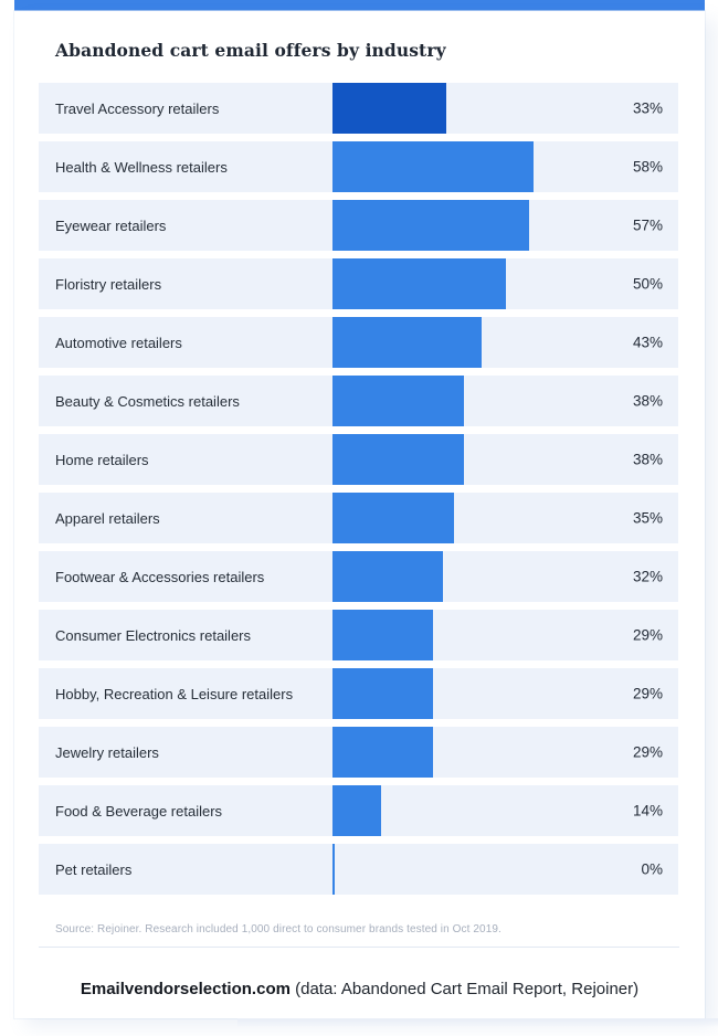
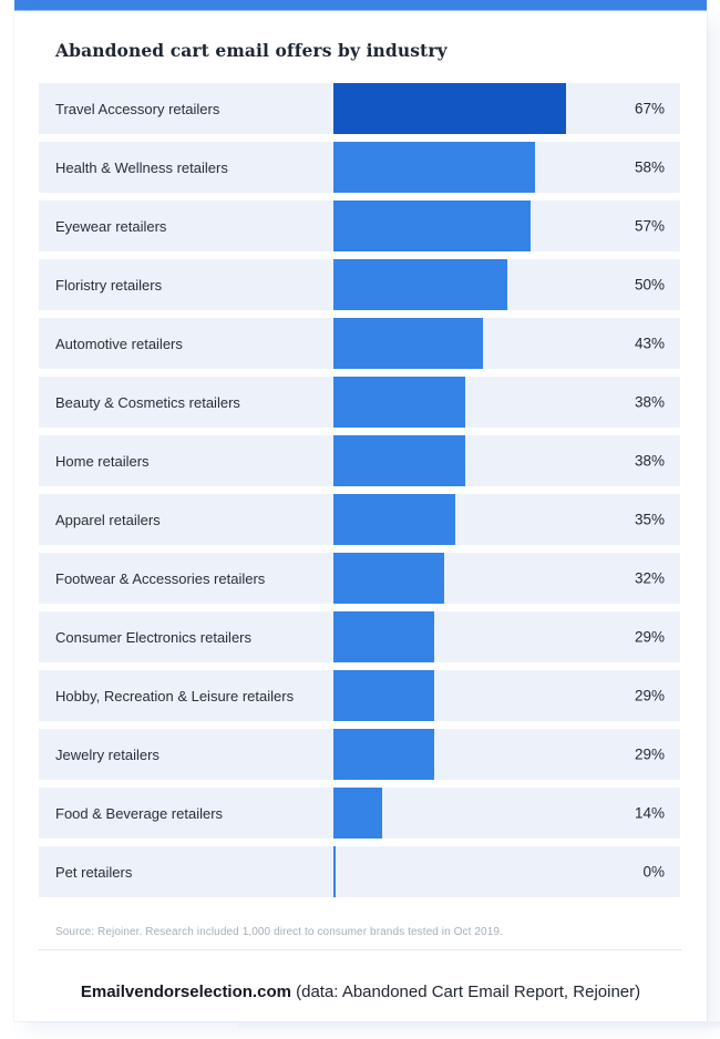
Travel Accessory retailers: 33% -> 67%
